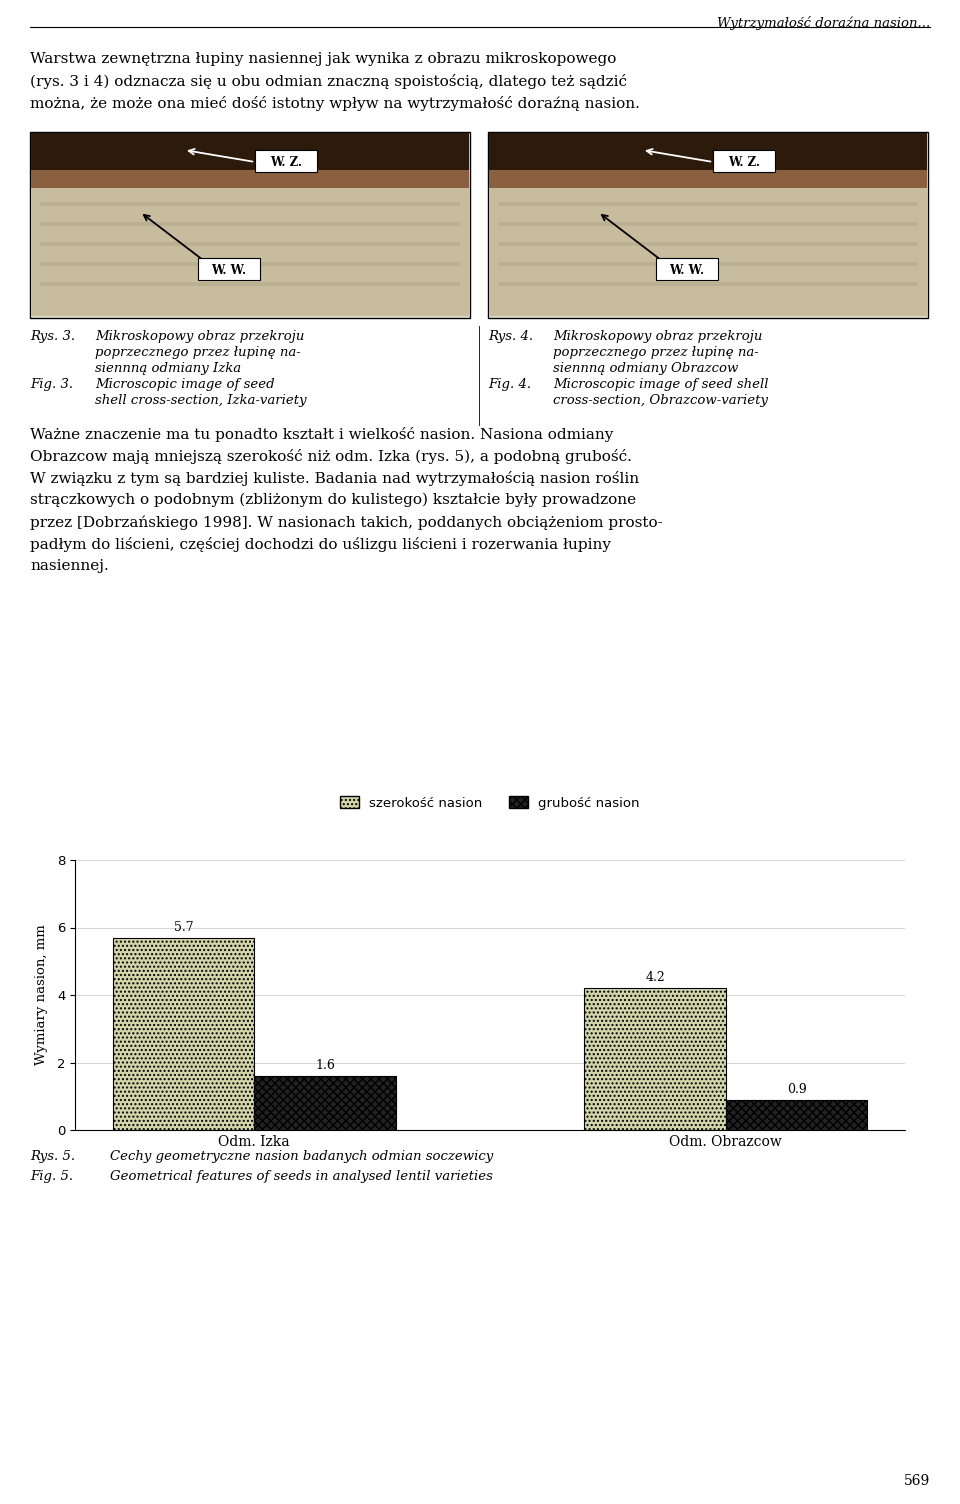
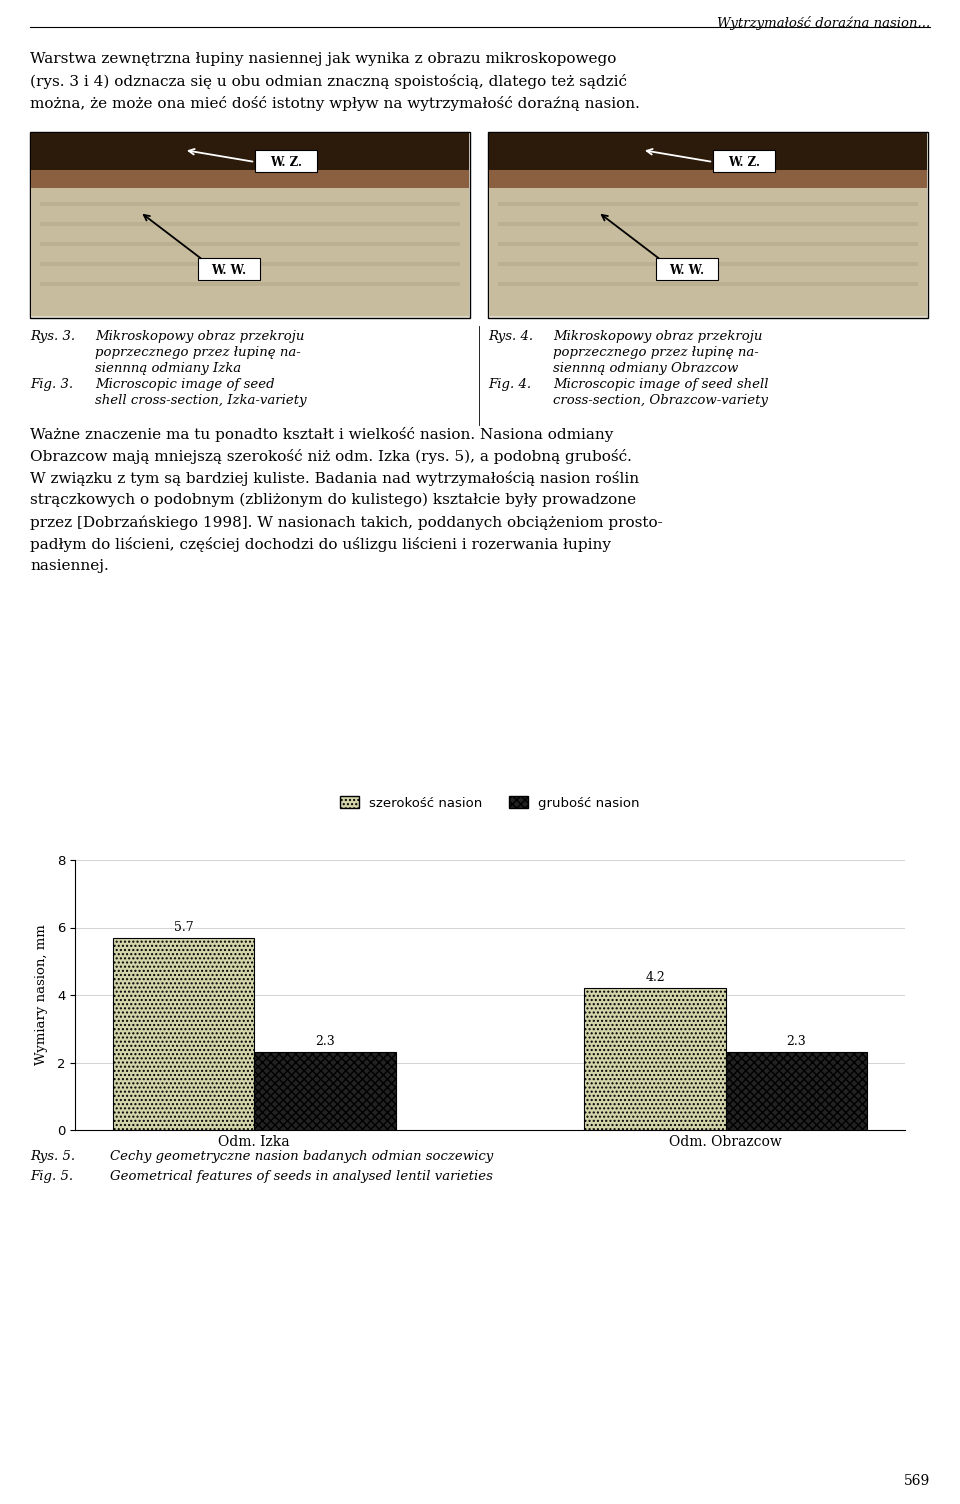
grubość nasion/Odm. Izka: 1.6 -> 2.3
grubość nasion/Odm. Obrazcow: 0.9 -> 2.3
